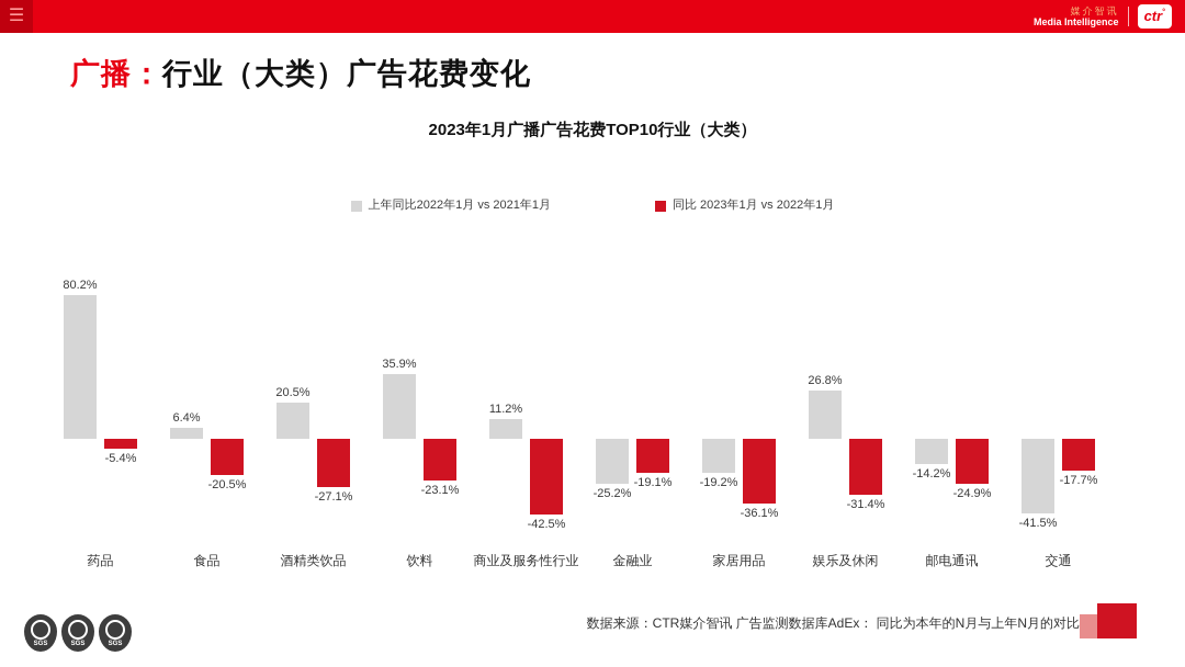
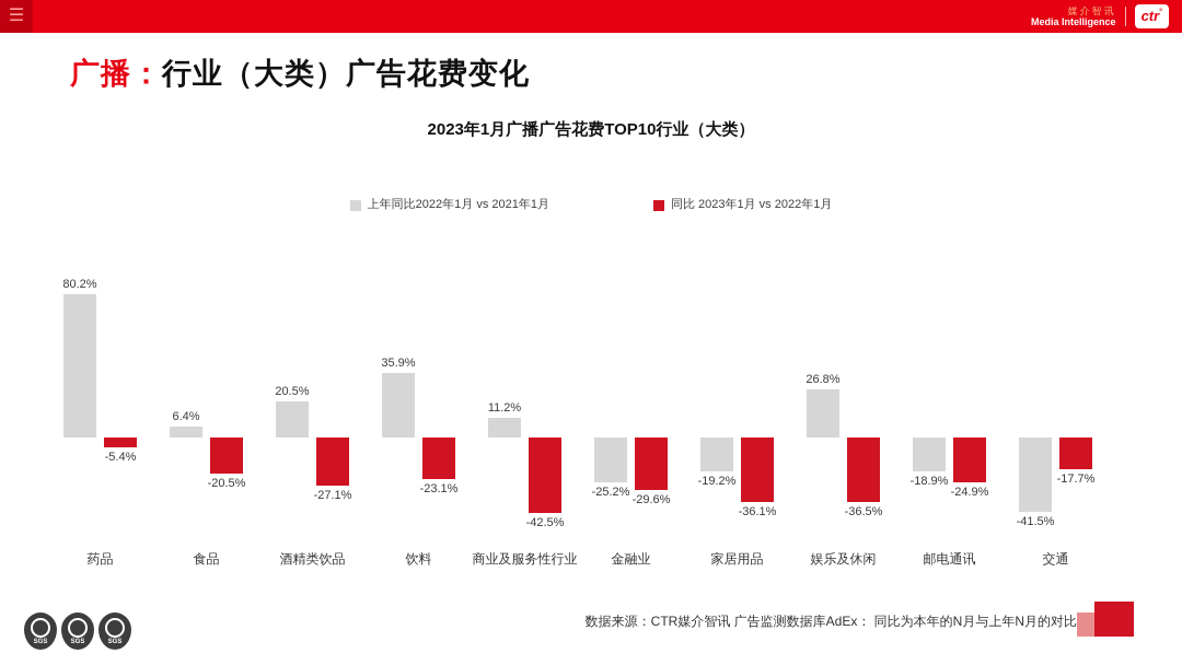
同比 2023年1月 vs 2022年1月/金融业: -19.1% -> -29.6%
同比 2023年1月 vs 2022年1月/娱乐及休闲: -31.4% -> -36.5%
上年同比2022年1月 vs 2021年1月/邮电通讯: -14.2% -> -18.9%
